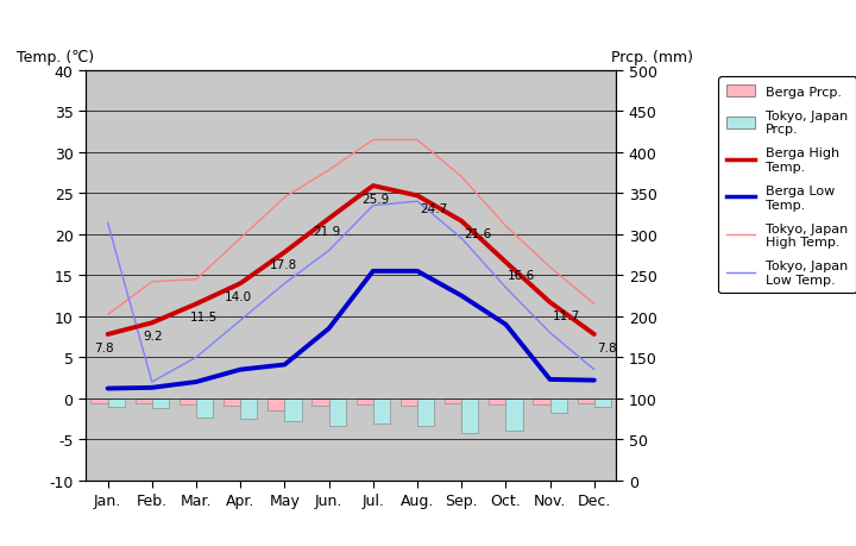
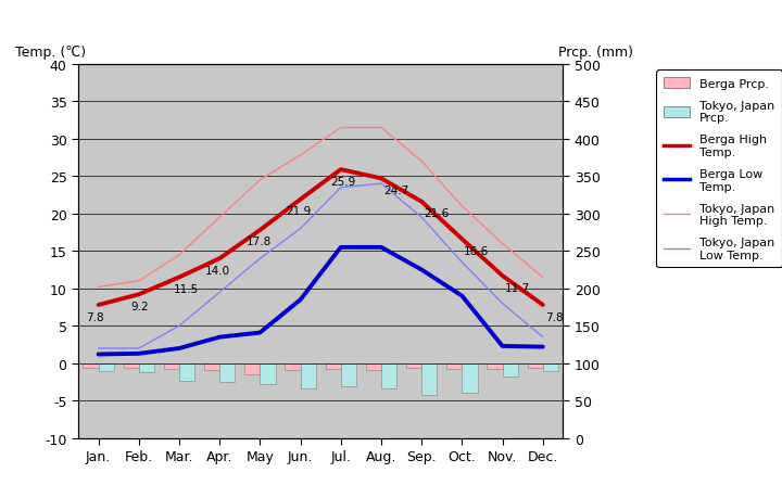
Tokyo, Japan Low Temp./Jan.: 21.4 -> 2.0
Tokyo, Japan High Temp./Feb.: 14.2 -> 11.0
